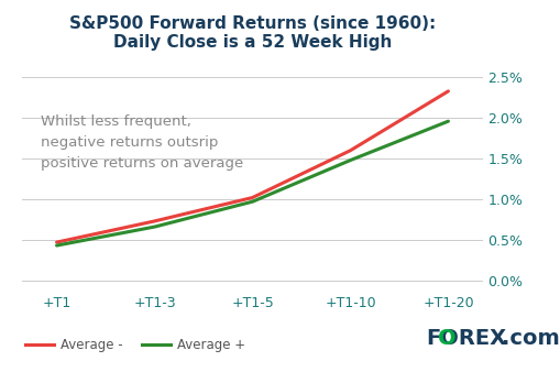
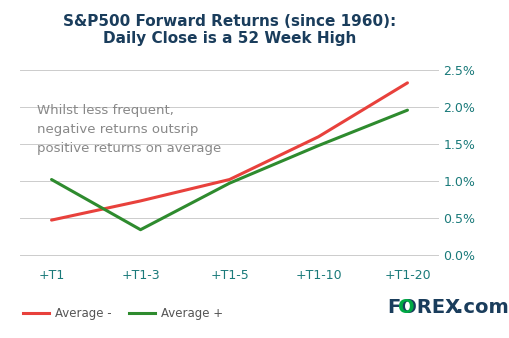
Average +/+T1: 0.43% -> 1.02%
Average +/+T1-3: 0.66% -> 0.34%
